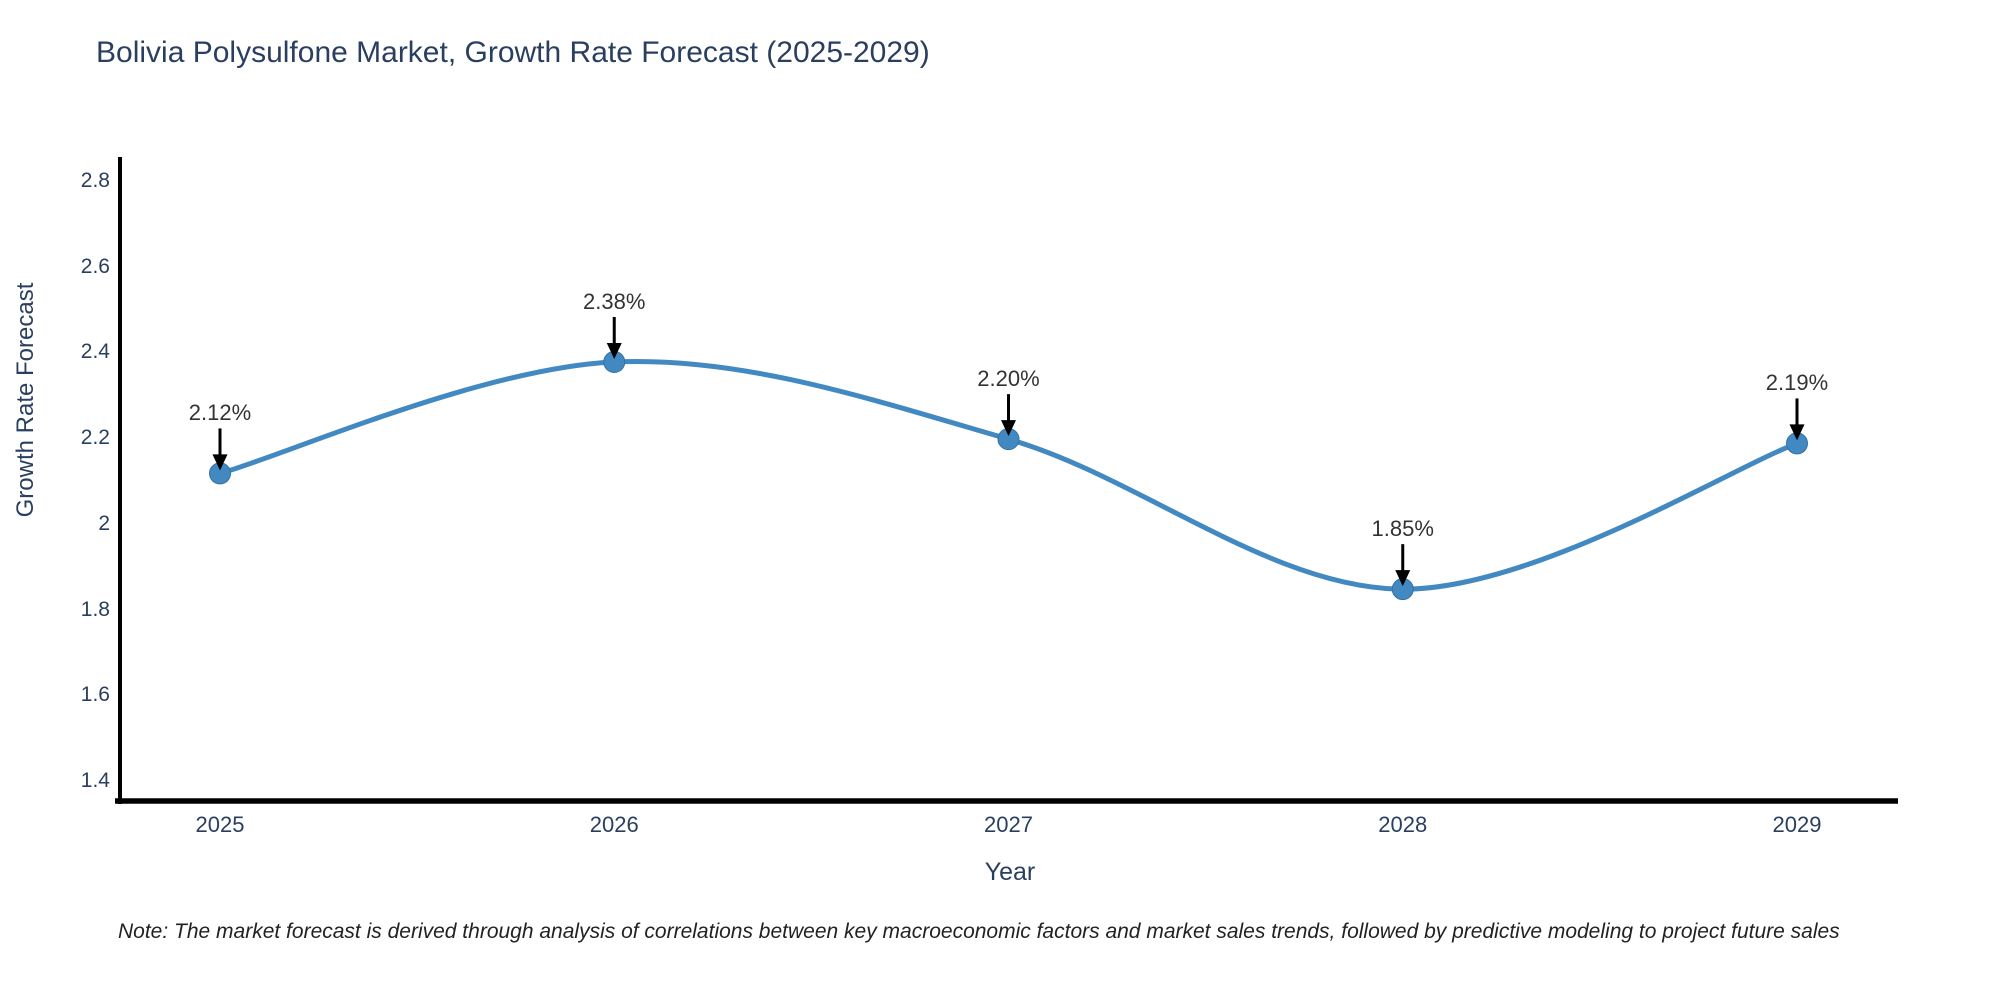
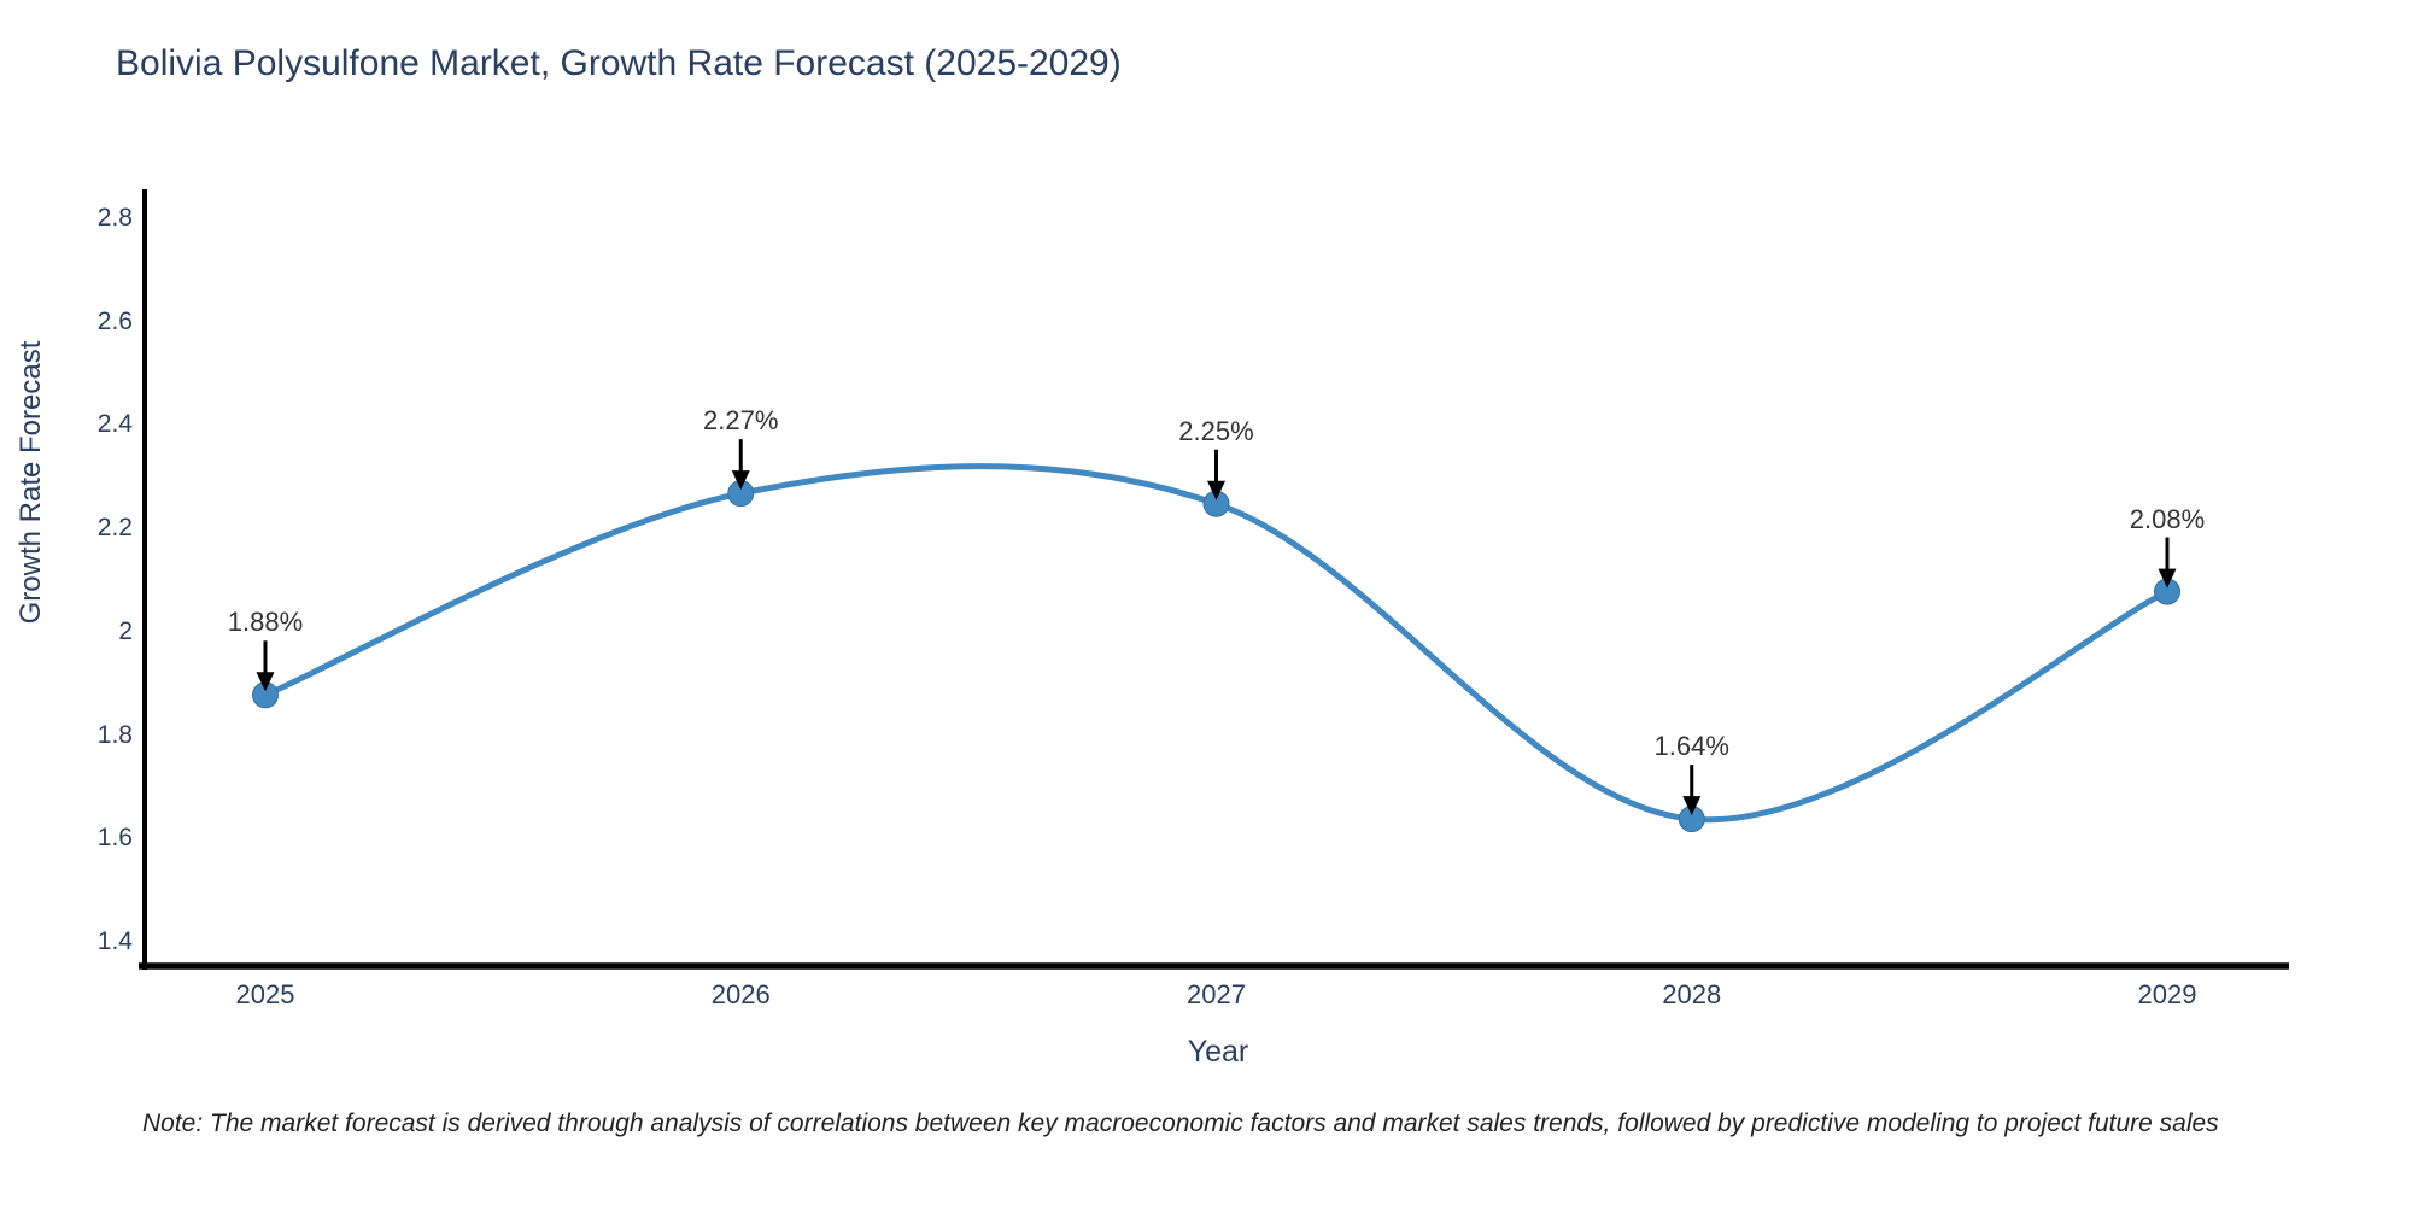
2025: 2.12% -> 1.88%
2026: 2.38% -> 2.27%
2027: 2.20% -> 2.25%
2028: 1.85% -> 1.64%
2029: 2.19% -> 2.08%
